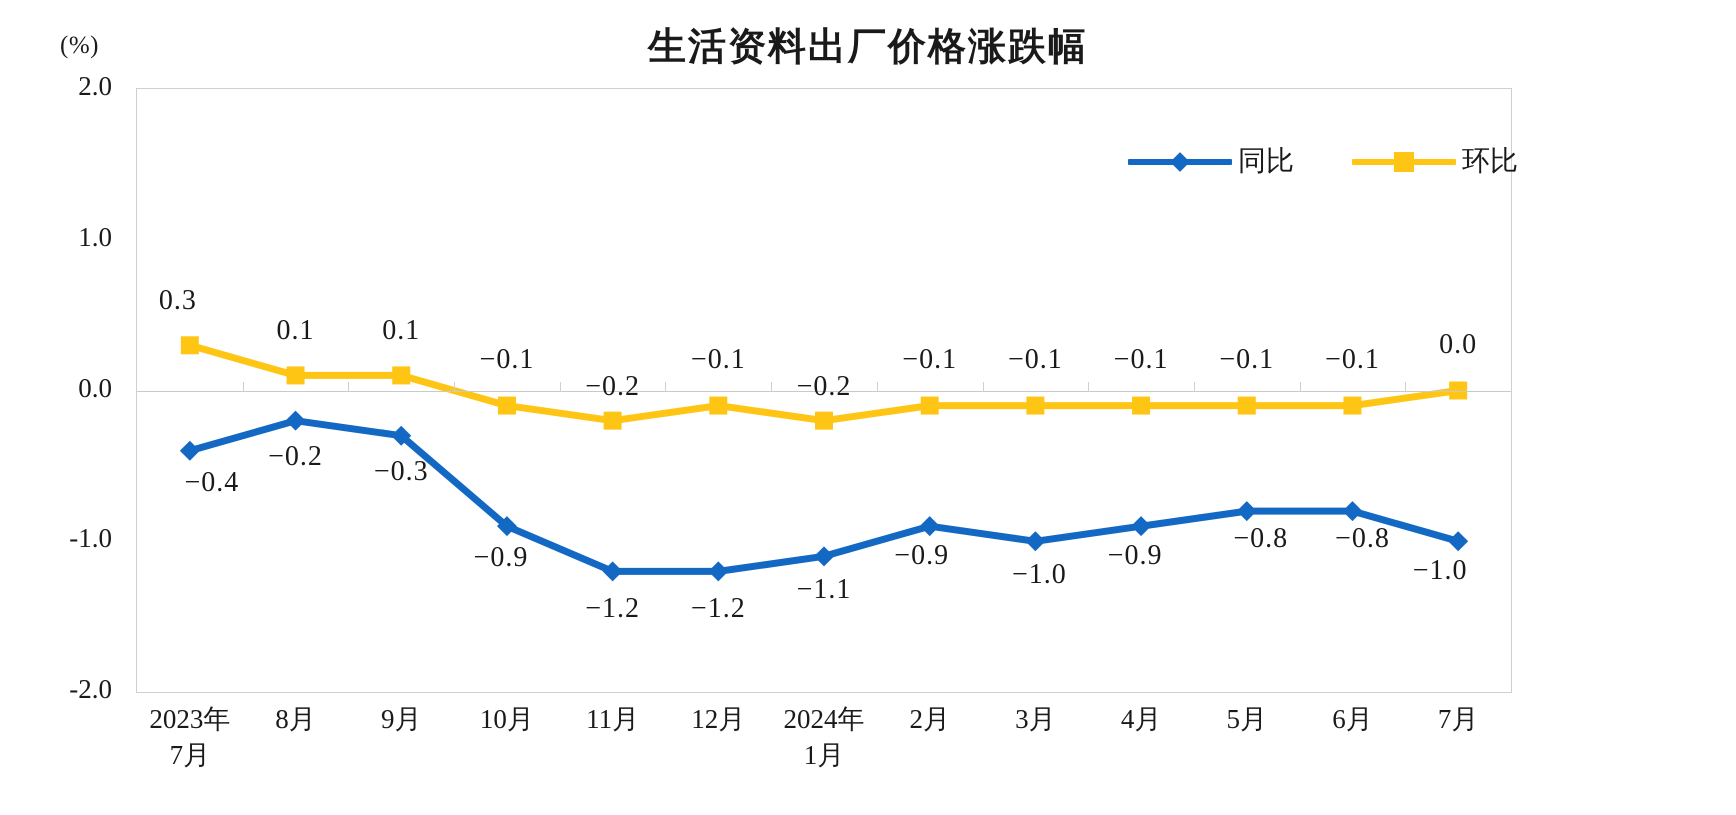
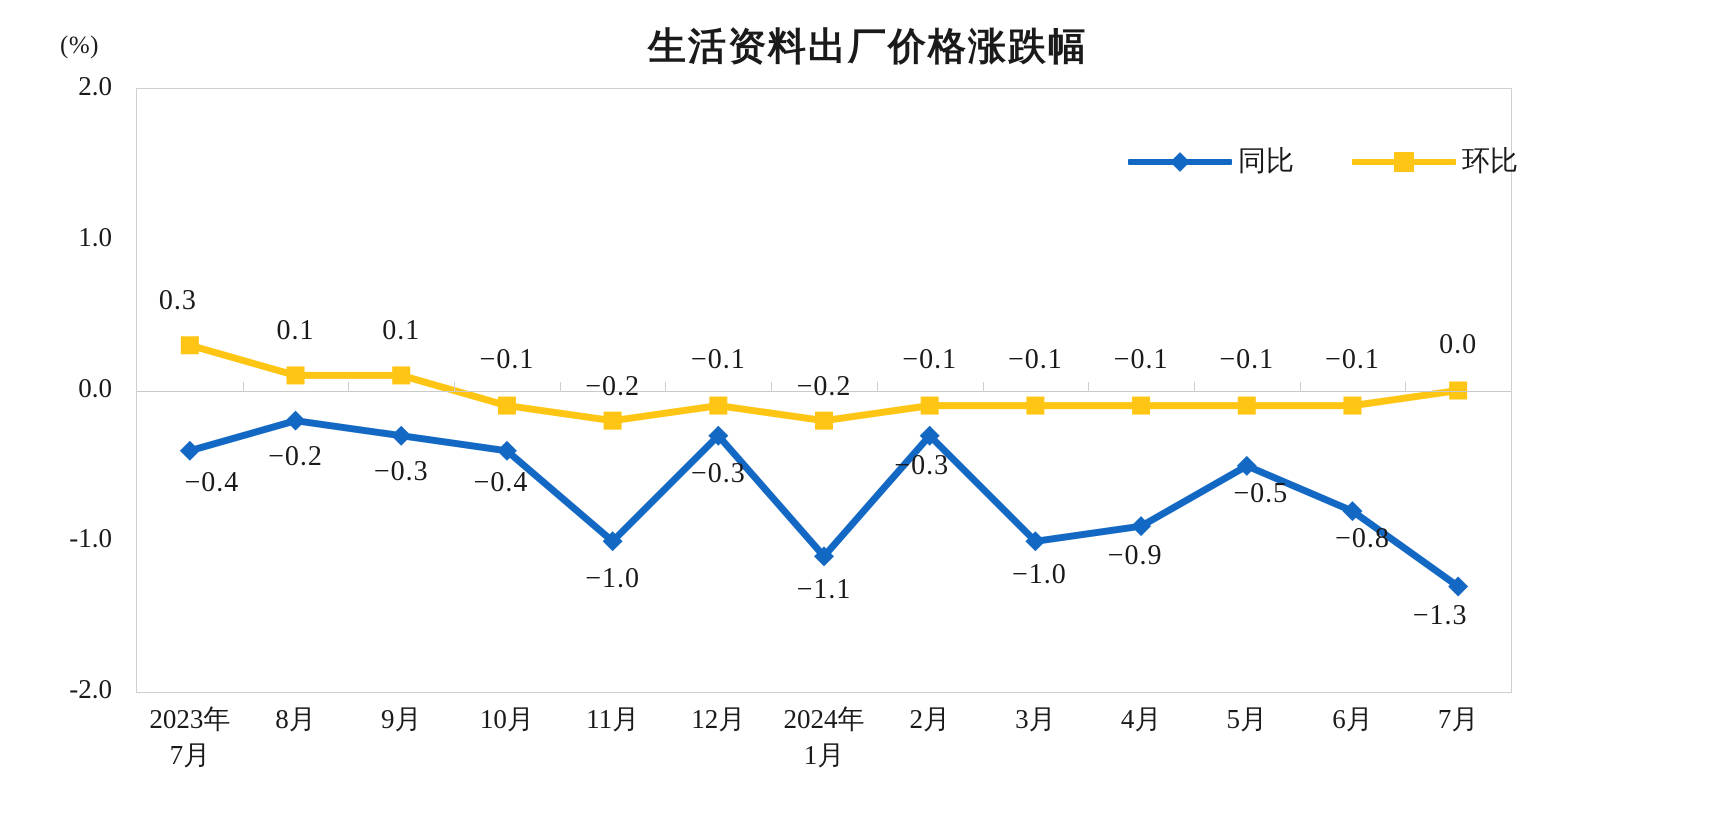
同比/10月: −0.9 -> −0.4
同比/11月: −1.2 -> −1.0
同比/12月: −1.2 -> −0.3
同比/2月: −0.9 -> −0.3
同比/5月: −0.8 -> −0.5
同比/7月: −1.0 -> −1.3
